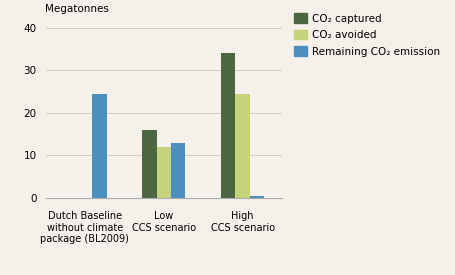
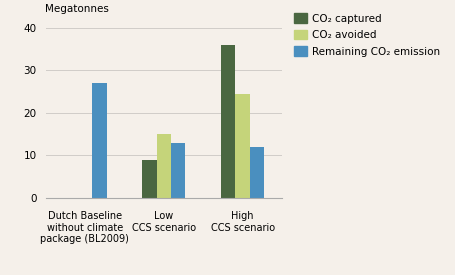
Remaining CO₂ emission/Dutch Baseline without climate package (BL2009): 24.5 -> 27.0
CO₂ captured/Low CCS scenario: 16 -> 9
CO₂ avoided/Low CCS scenario: 12.0 -> 15.0
CO₂ captured/High CCS scenario: 34 -> 36
Remaining CO₂ emission/High CCS scenario: 0.5 -> 12.0
